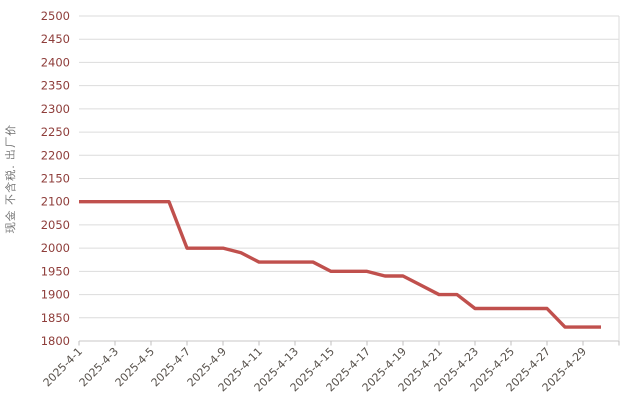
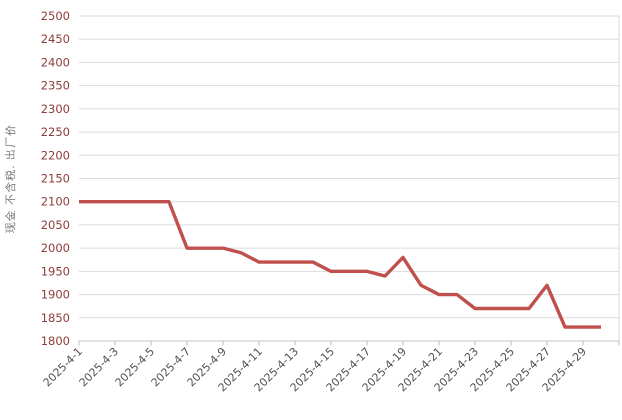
2025-4-19: 1940 -> 1980
2025-4-27: 1870 -> 1920
